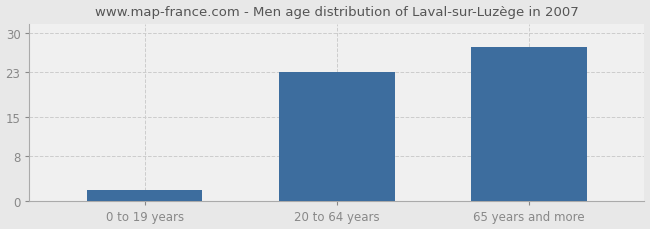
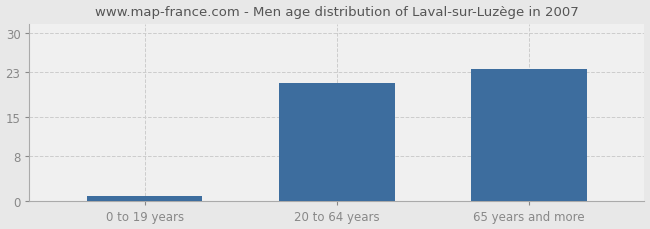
0 to 19 years: 2.0 -> 1.0
20 to 64 years: 23.0 -> 21.0
65 years and more: 27.4 -> 23.5
